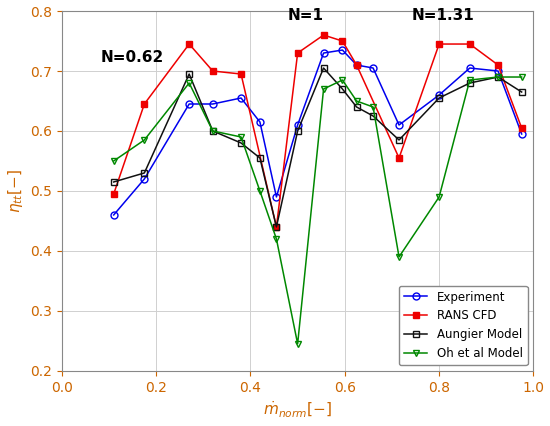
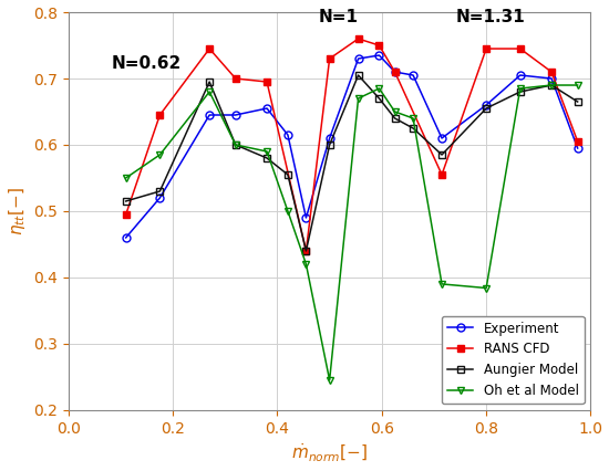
Oh et al Model/0.8: 0.490 -> 0.384
